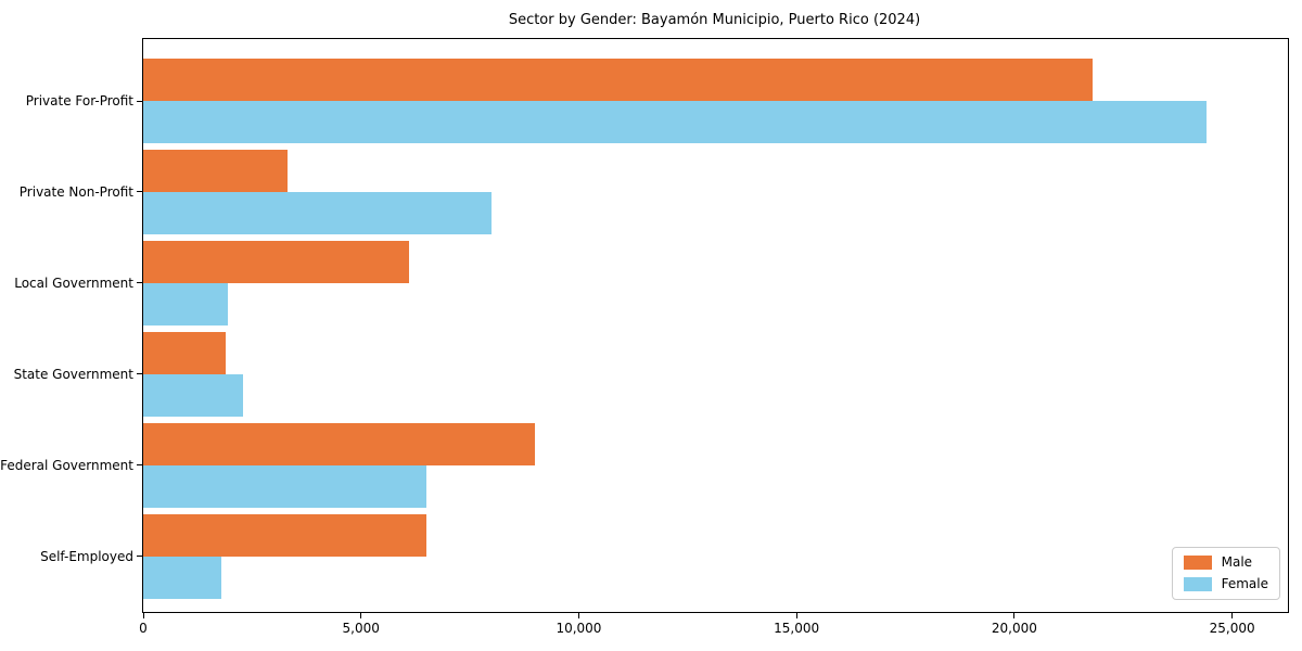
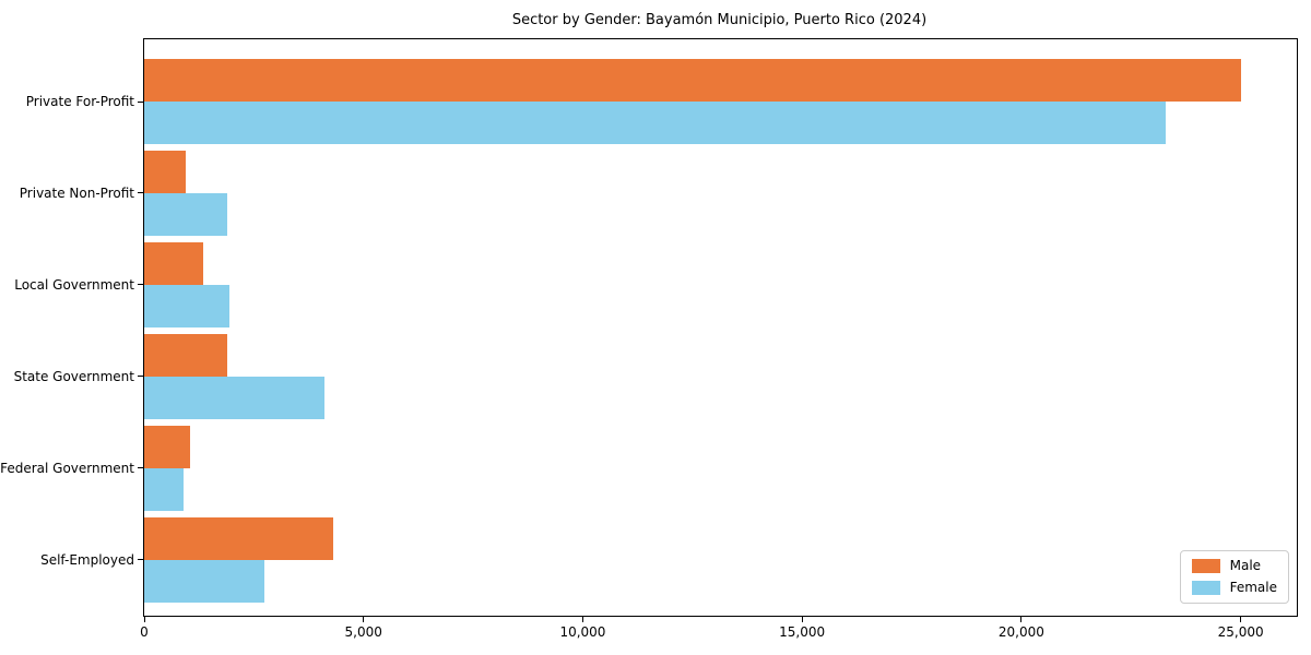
Male/Private For-Profit: 21800 -> 25000
Female/Private For-Profit: 24400 -> 23300
Male/Private Non-Profit: 3300 -> 1000
Female/Private Non-Profit: 8000 -> 1900
Male/Local Government: 6100 -> 1400
Female/State Government: 2300 -> 4100
Male/Federal Government: 9000 -> 1000
Female/Federal Government: 6500 -> 900
Male/Self-Employed: 6500 -> 4300
Female/Self-Employed: 1800 -> 2800
